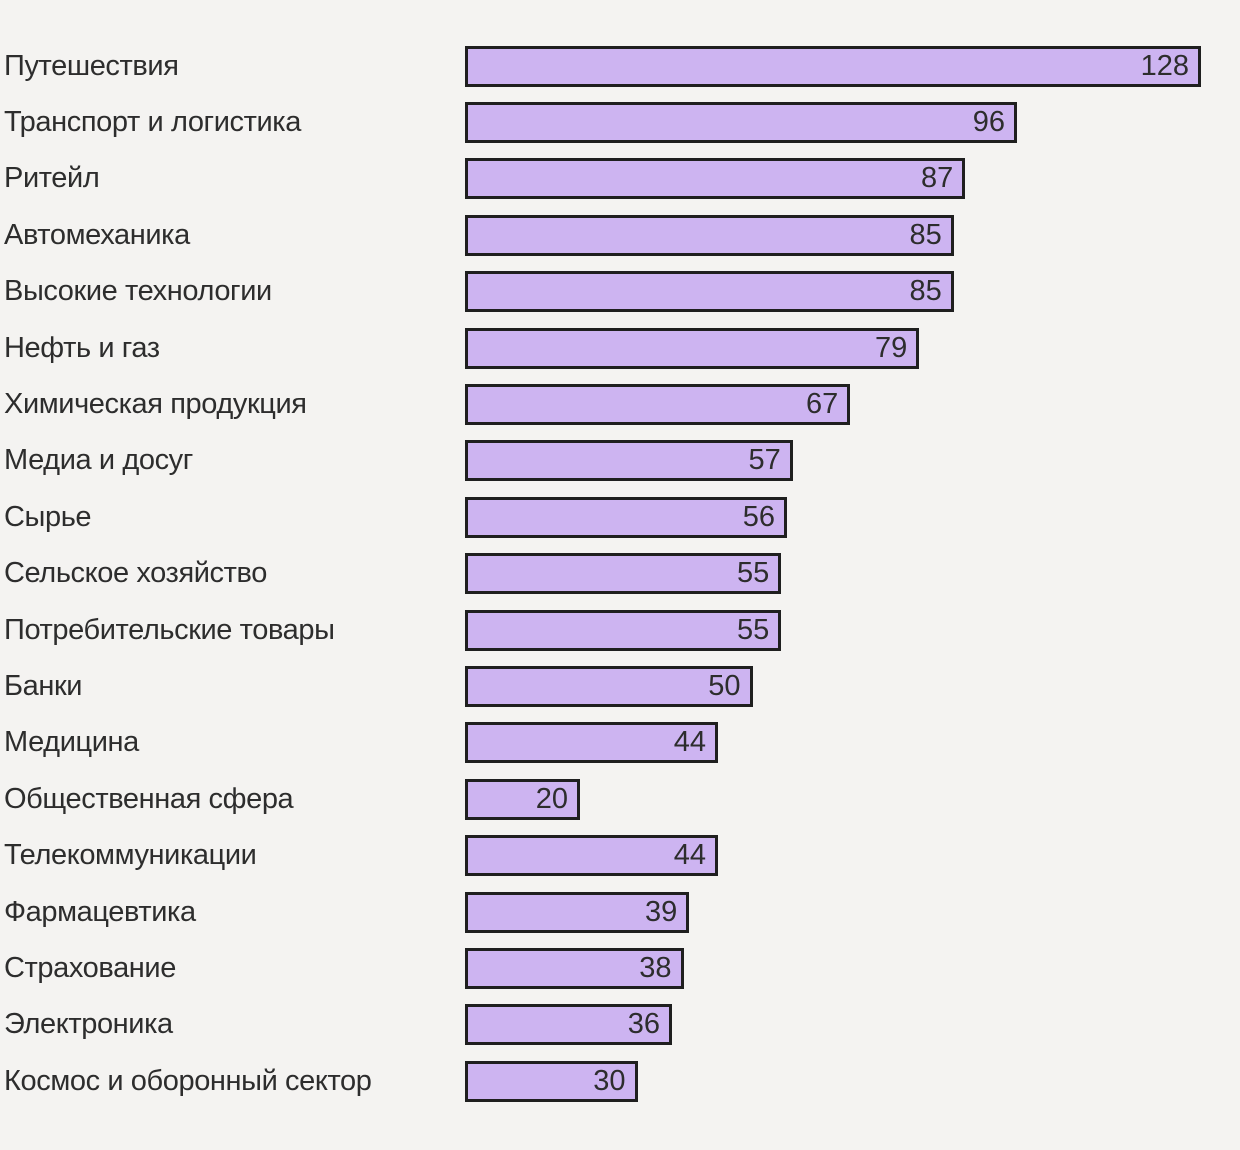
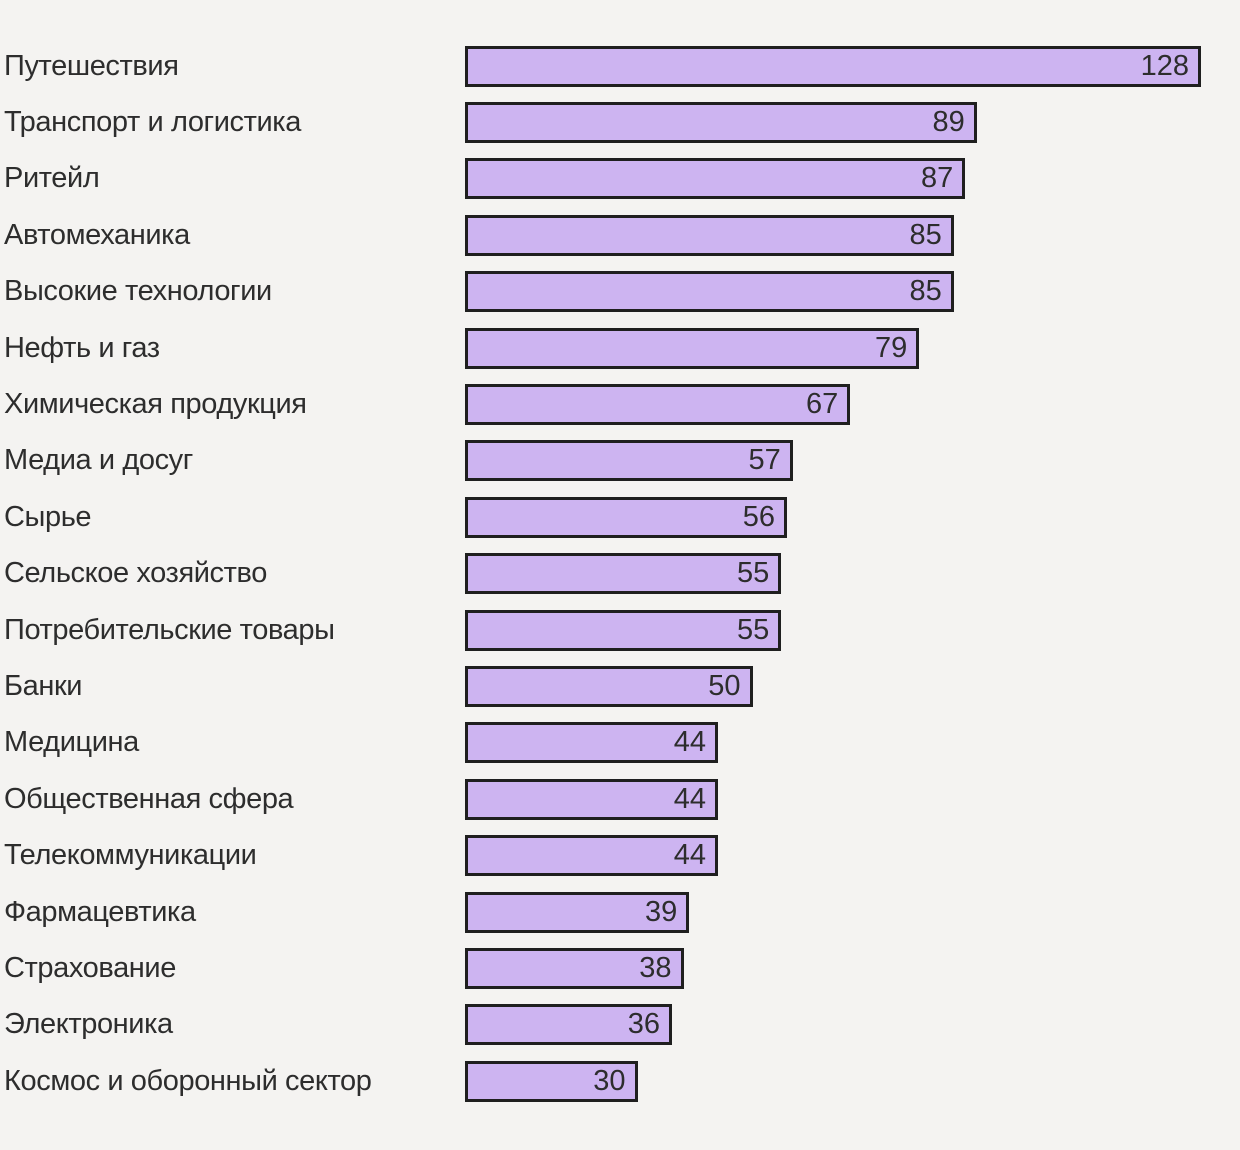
Транспорт и логистика: 96 -> 89
Общественная сфера: 20 -> 44
